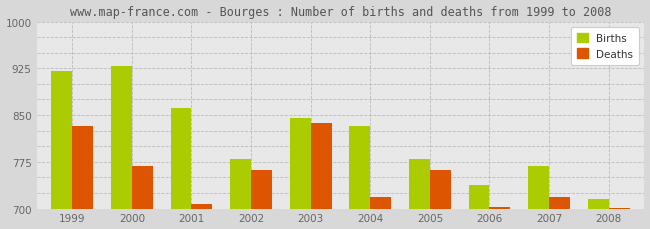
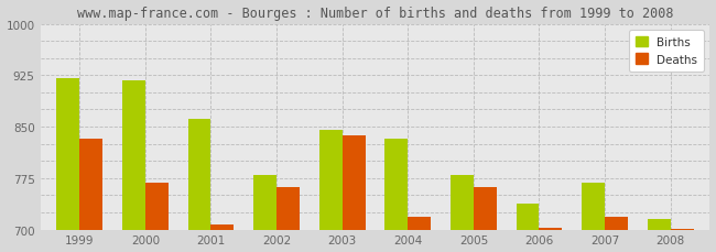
Births/2000: 928 -> 918
